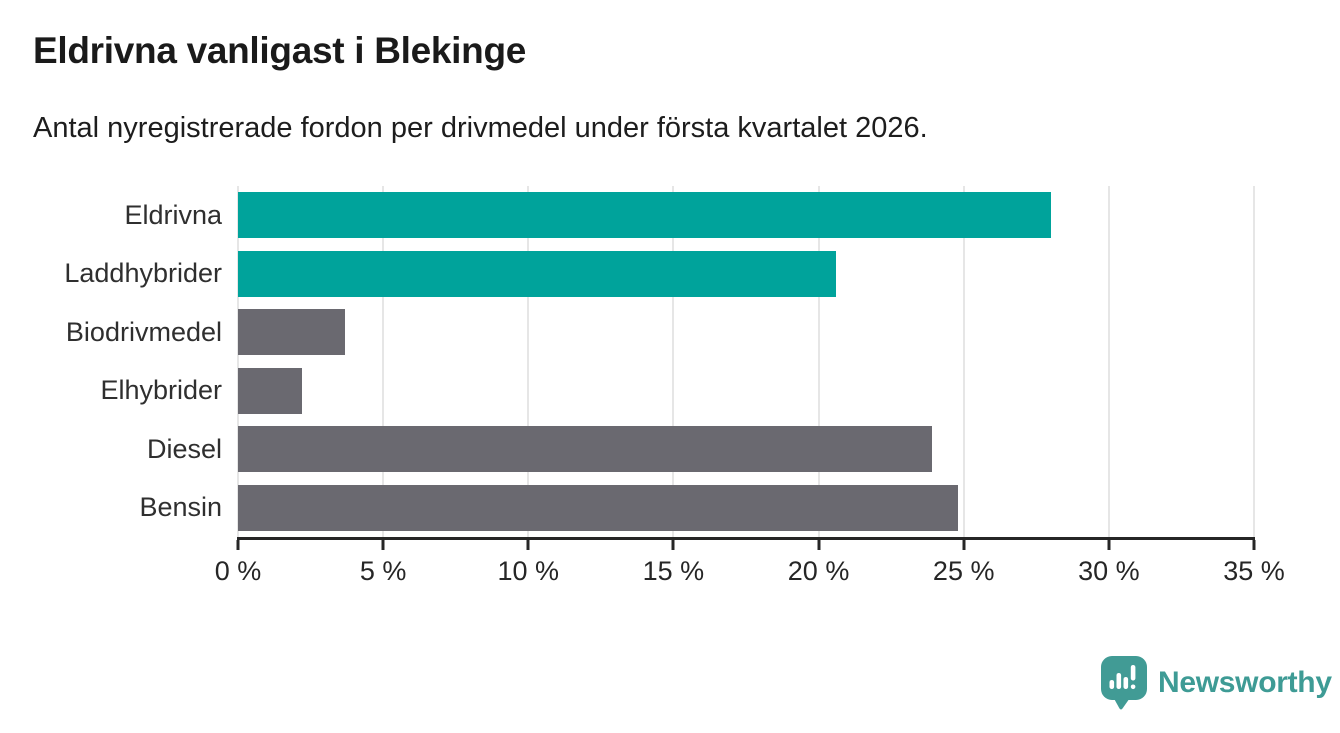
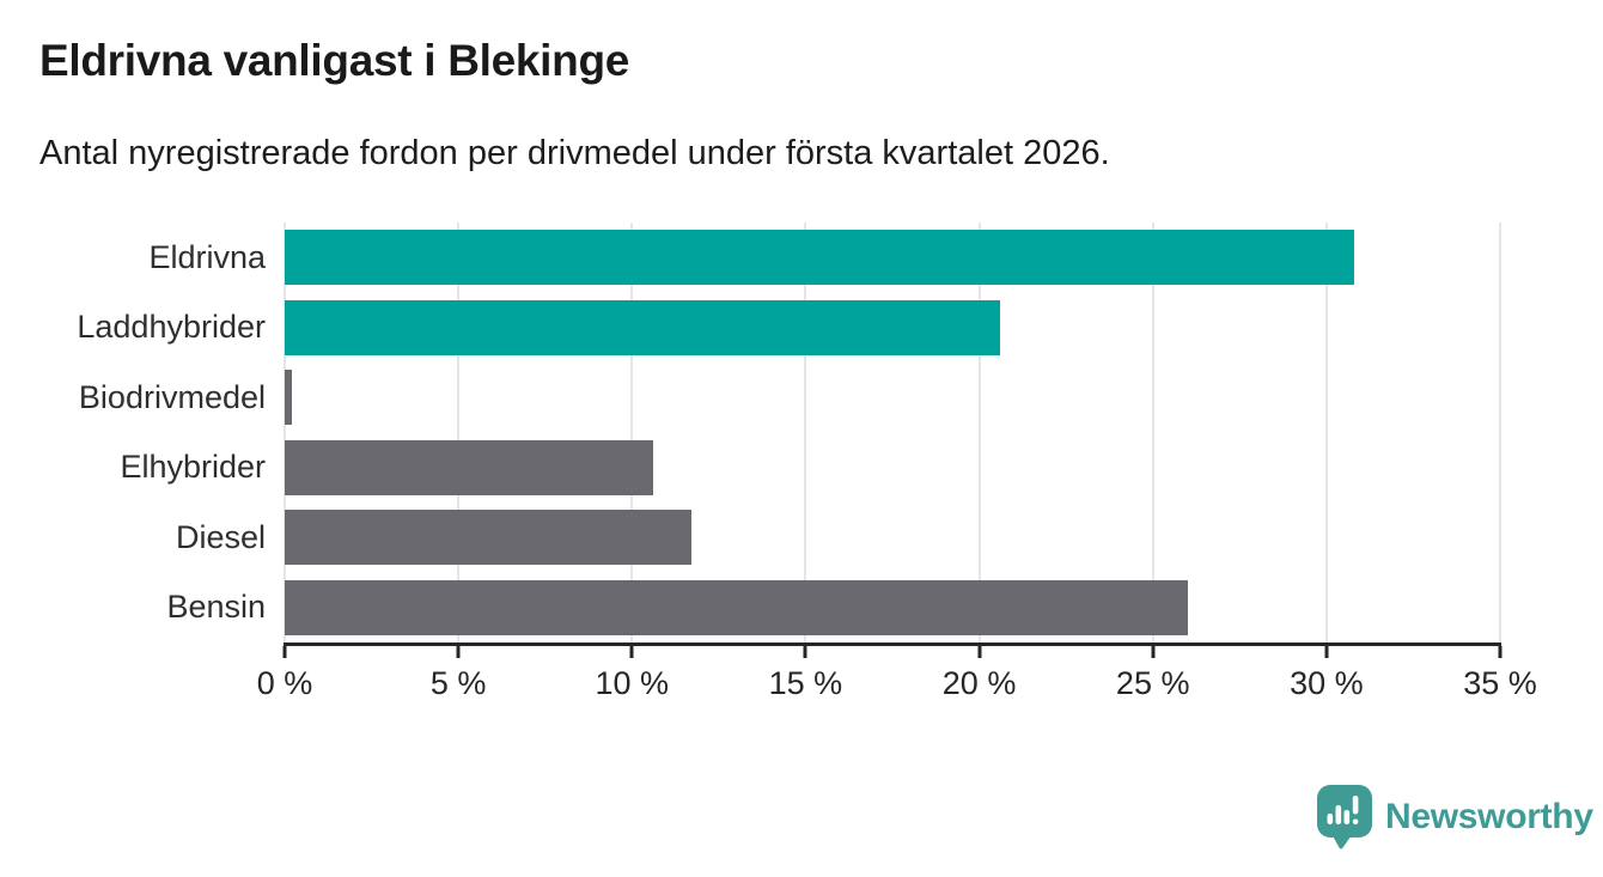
Eldrivna: 28.0% -> 30.8%
Biodrivmedel: 3.7% -> 0.2%
Elhybrider: 2.2% -> 10.6%
Diesel: 23.9% -> 11.7%
Bensin: 24.8% -> 26.0%
